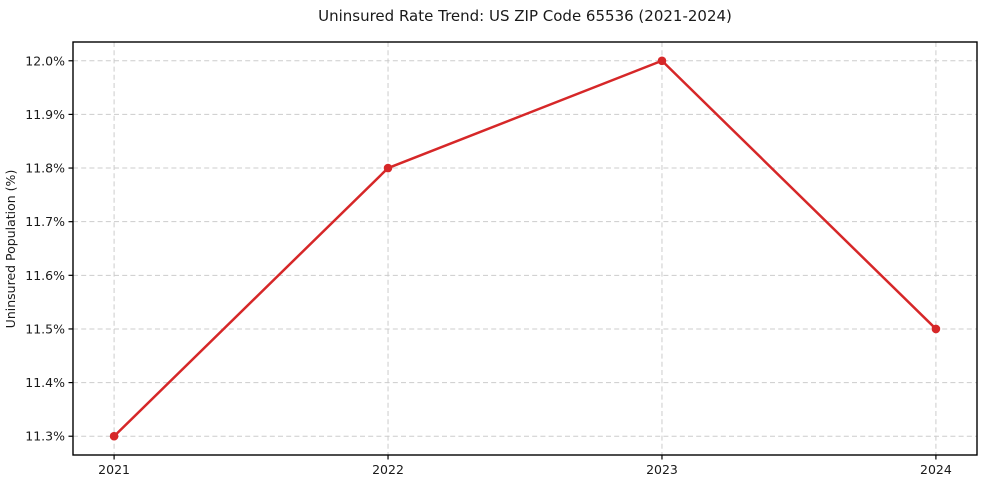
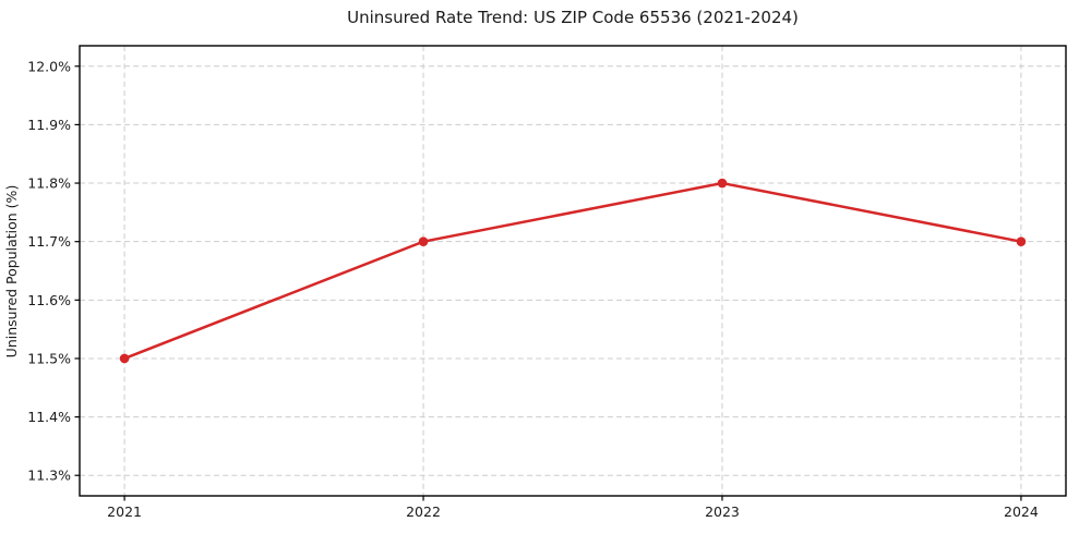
2021: 11.3% -> 11.5%
2022: 11.8% -> 11.7%
2023: 12.0% -> 11.8%
2024: 11.5% -> 11.7%
